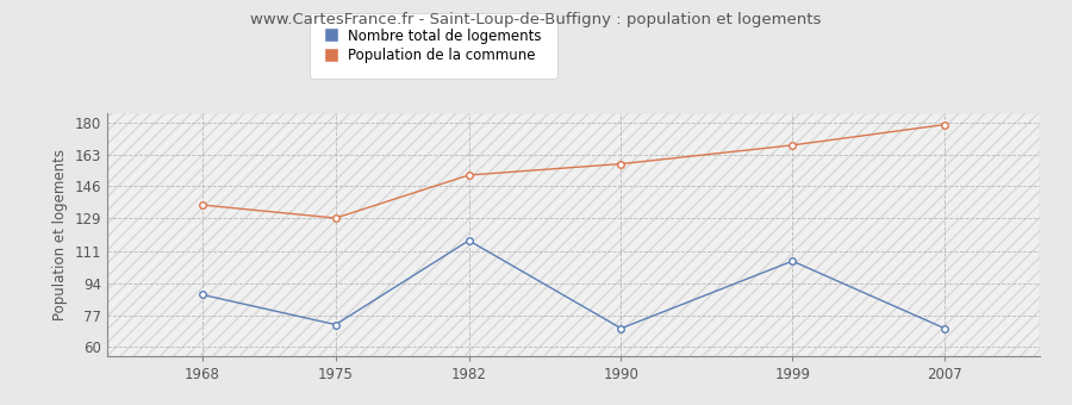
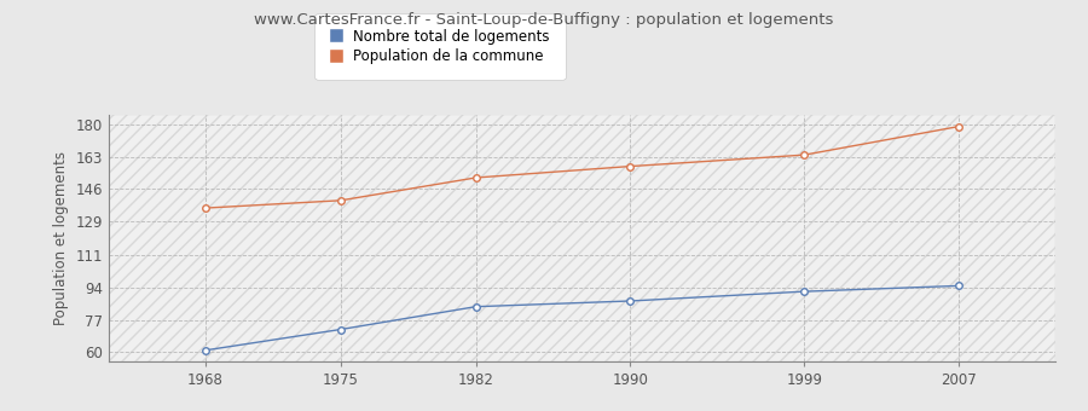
Nombre total de logements/1968: 88 -> 61
Population de la commune/1975: 129 -> 140
Nombre total de logements/1982: 117 -> 84
Nombre total de logements/1990: 70 -> 87
Nombre total de logements/1999: 106 -> 92
Population de la commune/1999: 168 -> 164
Nombre total de logements/2007: 70 -> 95
